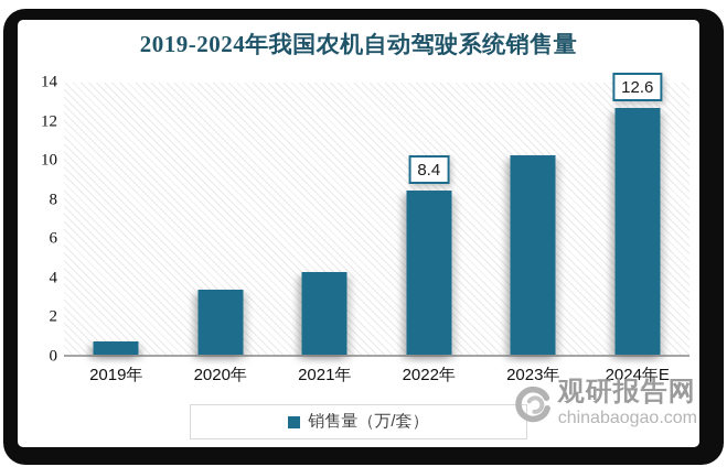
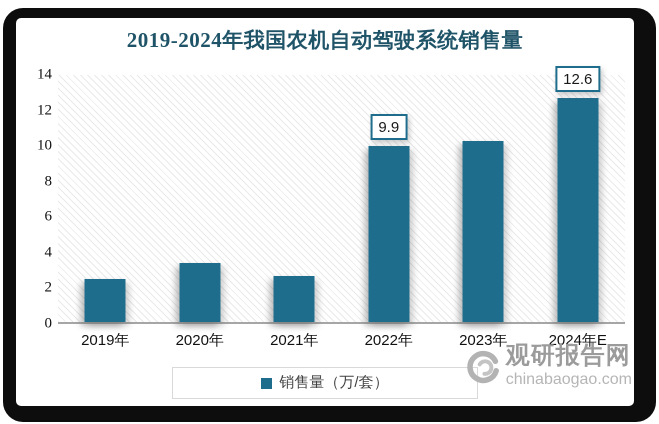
2019年: 0.7 -> 2.4
2021年: 4.2 -> 2.6
2022年: 8.4 -> 9.9
